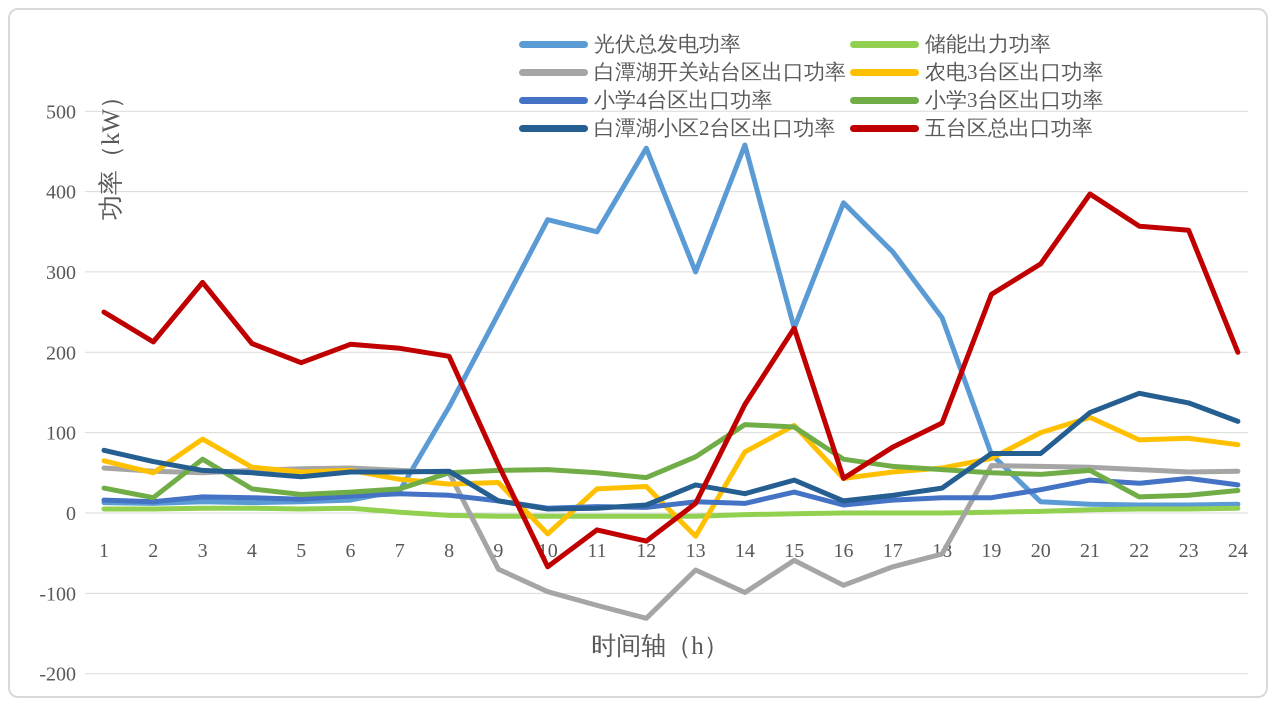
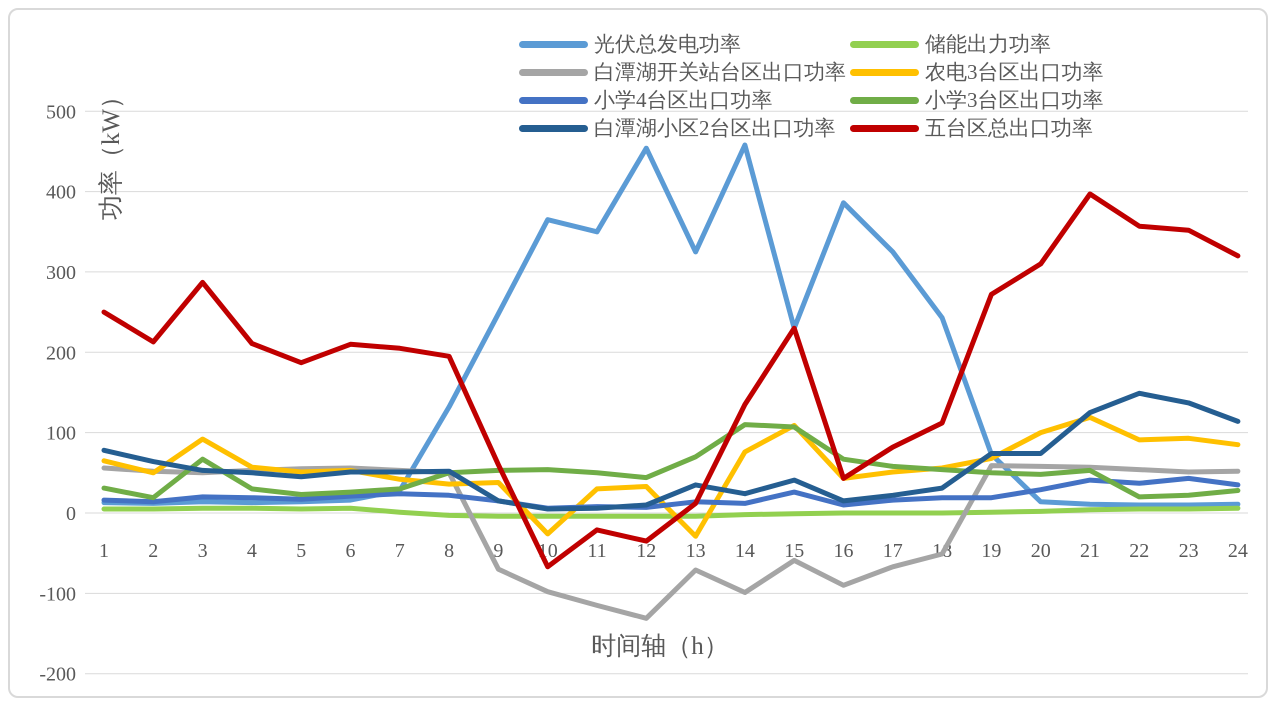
光伏总发电功率/13: 300 -> 320
五台区总出口功率/24: 200 -> 320
